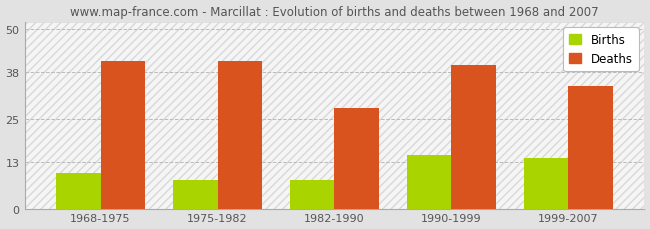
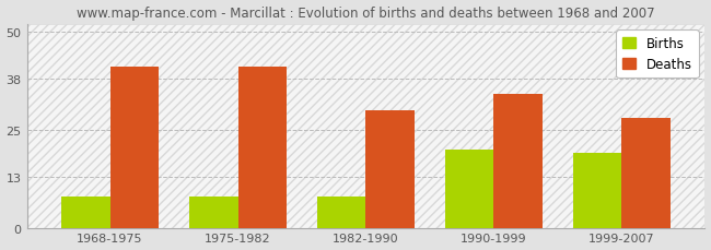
Births/1968-1975: 10 -> 8
Deaths/1982-1990: 28 -> 30
Births/1990-1999: 15 -> 20
Deaths/1990-1999: 40 -> 34
Births/1999-2007: 14 -> 19
Deaths/1999-2007: 34 -> 28
